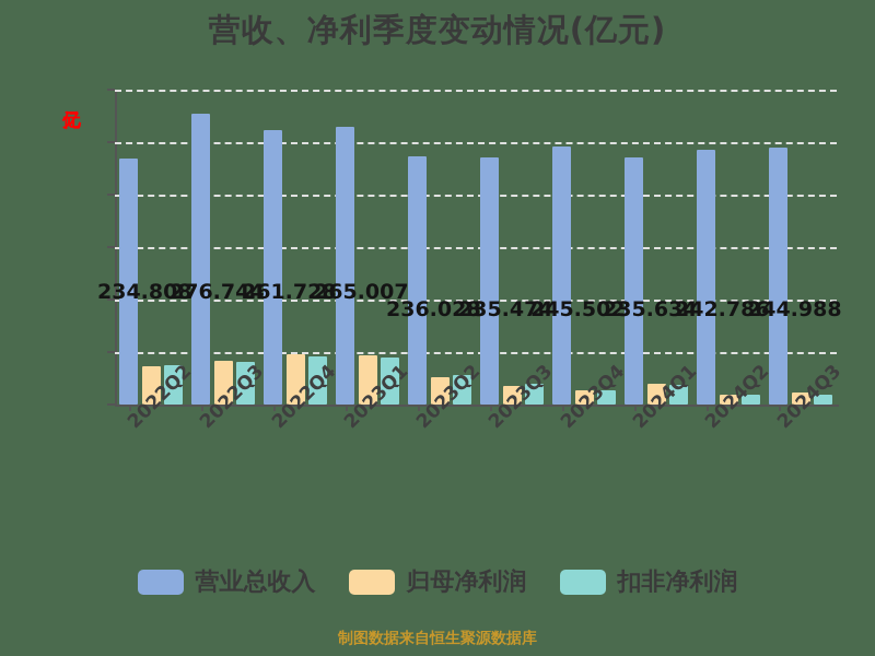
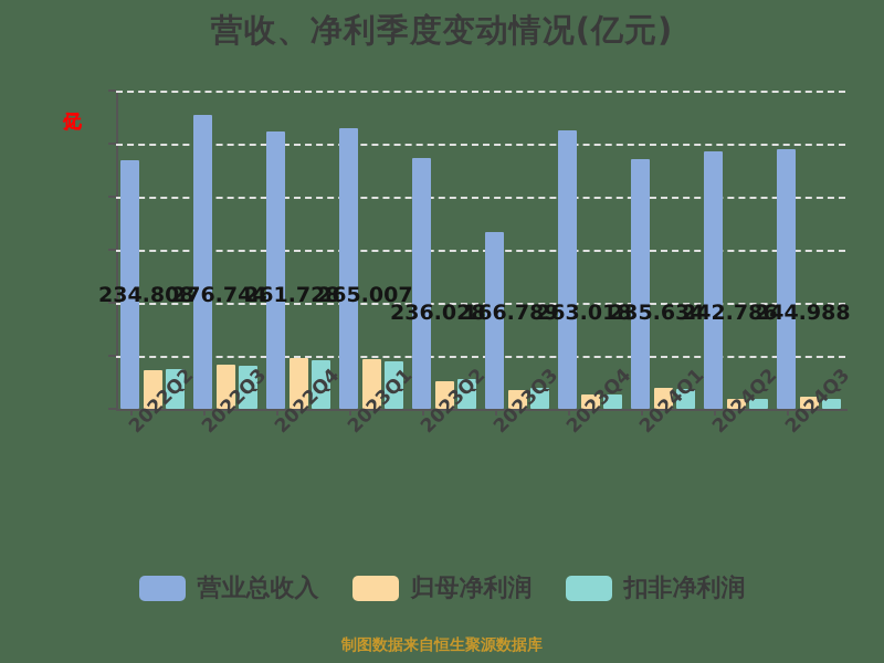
营业总收入/2023Q3: 235.474 -> 166.789
营业总收入/2023Q4: 245.502 -> 263.018
